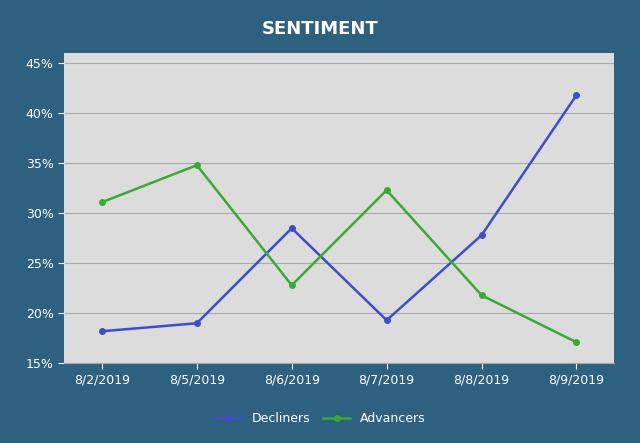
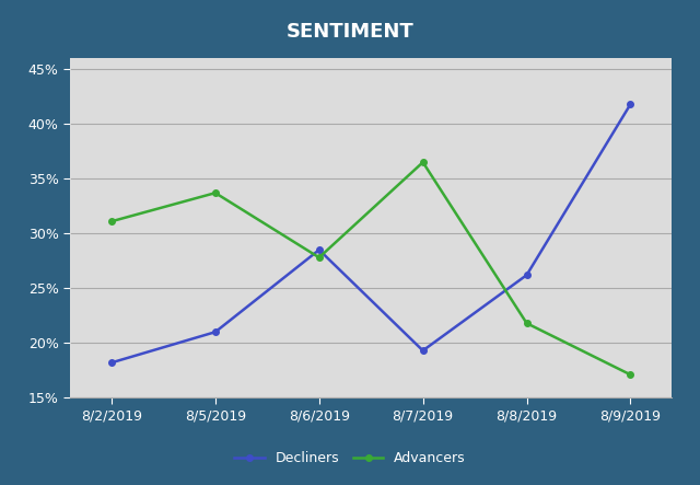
Decliners/8/5/2019: 19.0% -> 21.0%
Advancers/8/5/2019: 34.8% -> 33.7%
Advancers/8/6/2019: 22.8% -> 27.8%
Advancers/8/7/2019: 32.3% -> 36.5%
Decliners/8/8/2019: 27.8% -> 26.2%
